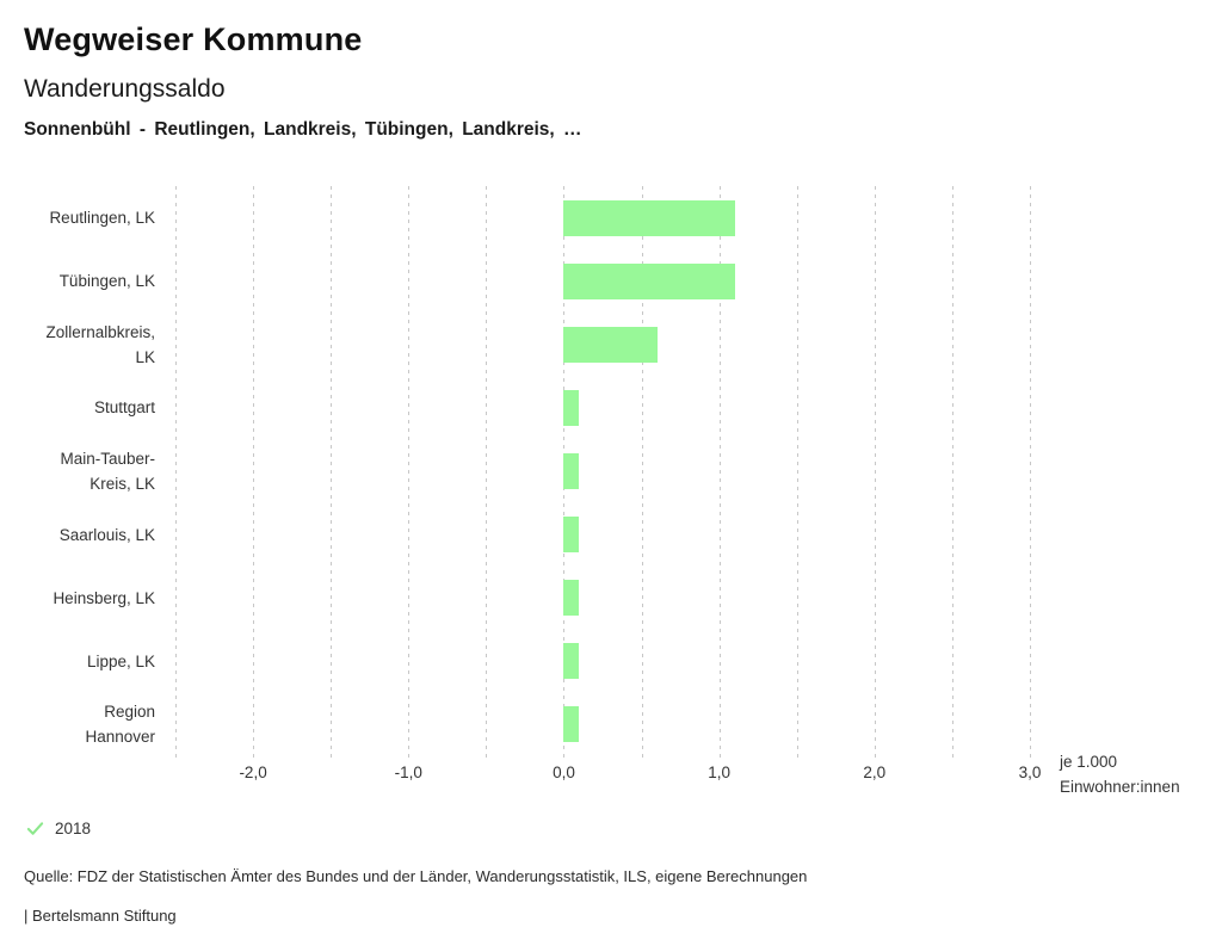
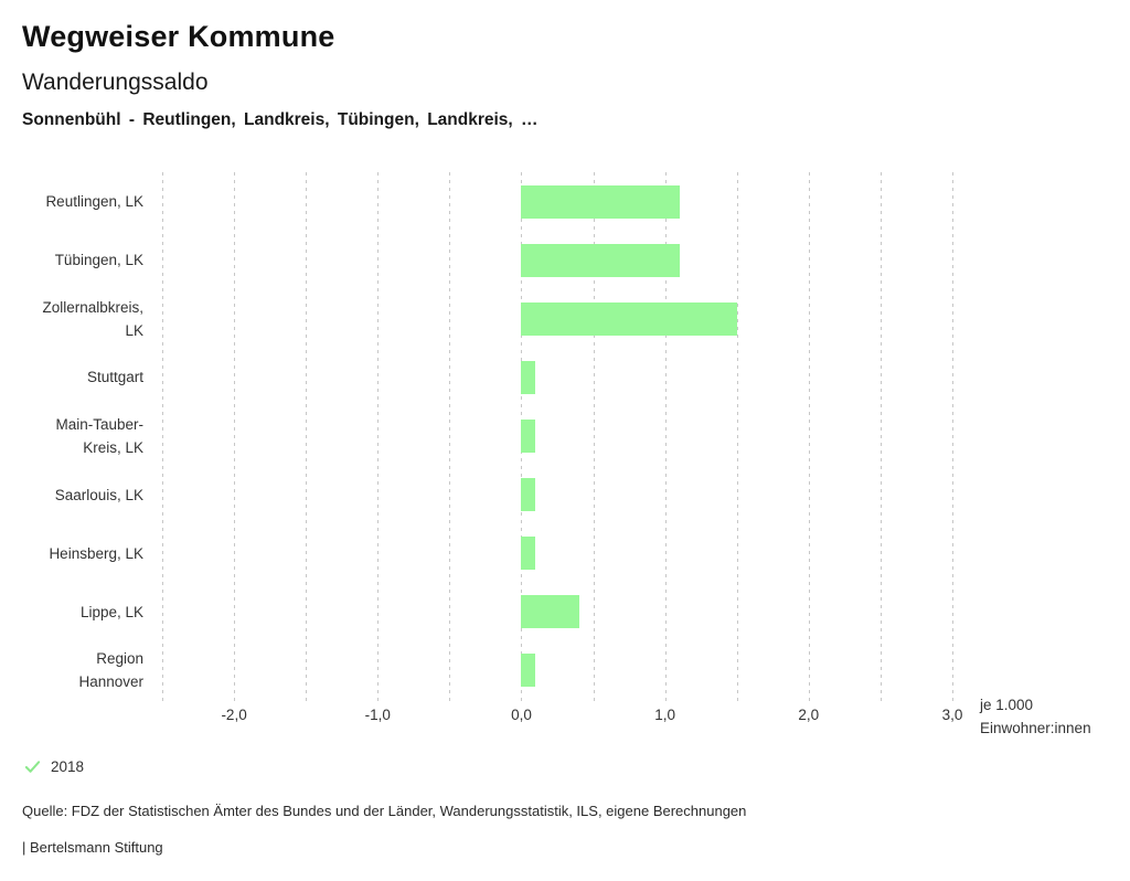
Zollernalbkreis, LK: 0,6 -> 1,5
Lippe, LK: 0,1 -> 0,4
